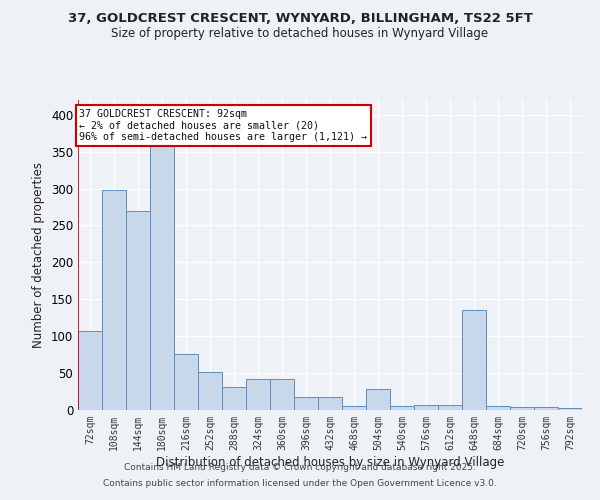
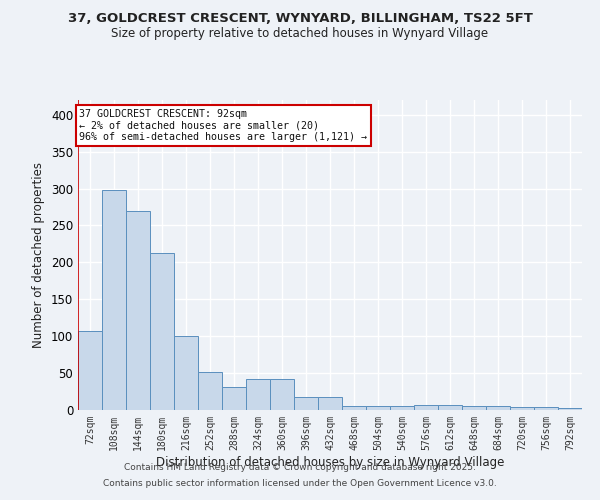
180sqm: 358 -> 213
216sqm: 76 -> 100
504sqm: 28 -> 6
648sqm: 136 -> 6
